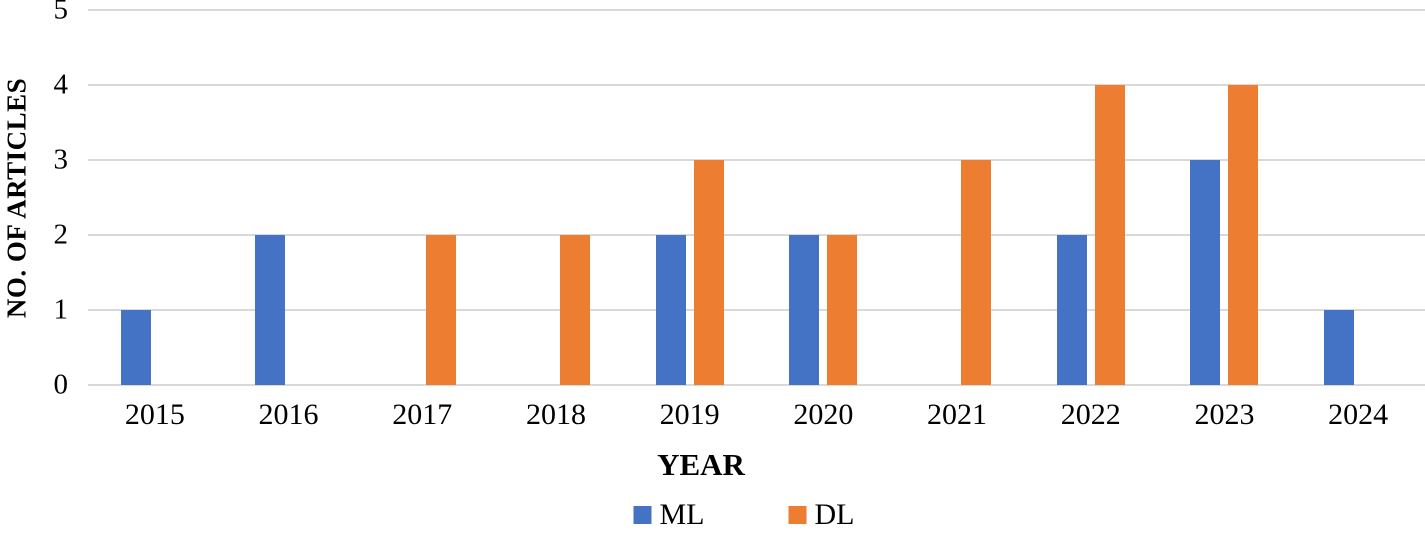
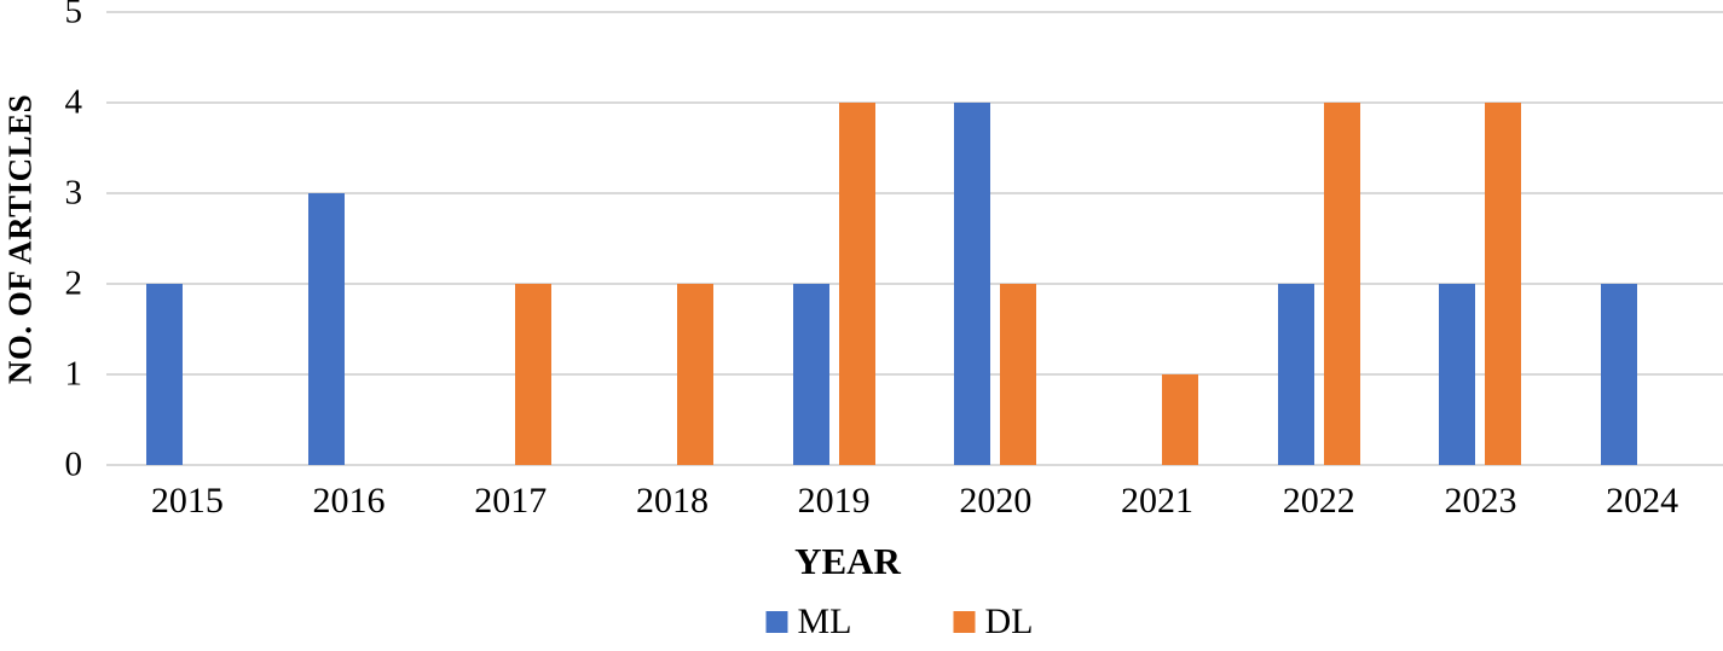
ML/2015: 1 -> 2
ML/2016: 2 -> 3
DL/2019: 3 -> 4
ML/2020: 2 -> 4
DL/2021: 3 -> 1
ML/2023: 3 -> 2
ML/2024: 1 -> 2
